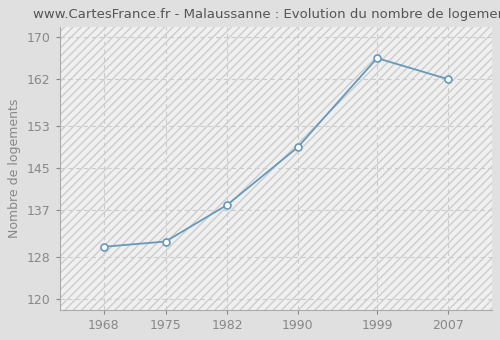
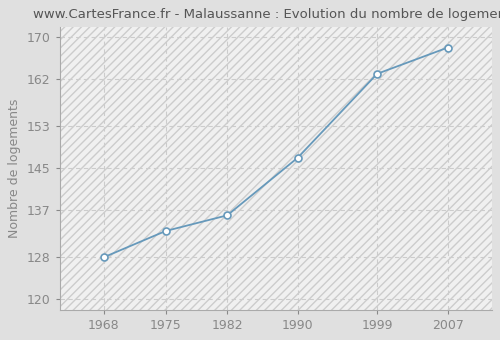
1968: 130 -> 128
1975: 131 -> 133
1982: 138 -> 136
1990: 149 -> 147
1999: 166 -> 163
2007: 162 -> 168
